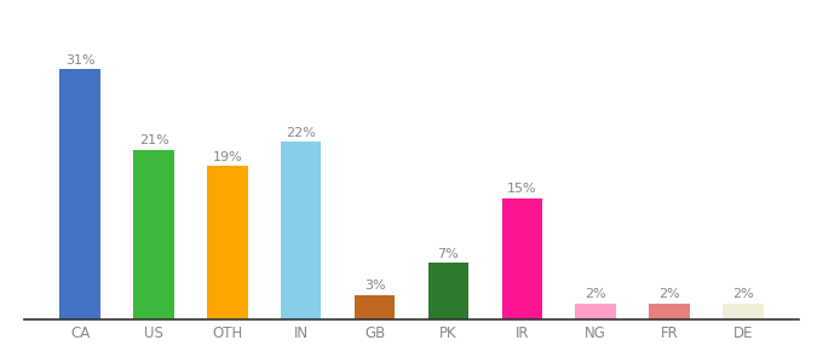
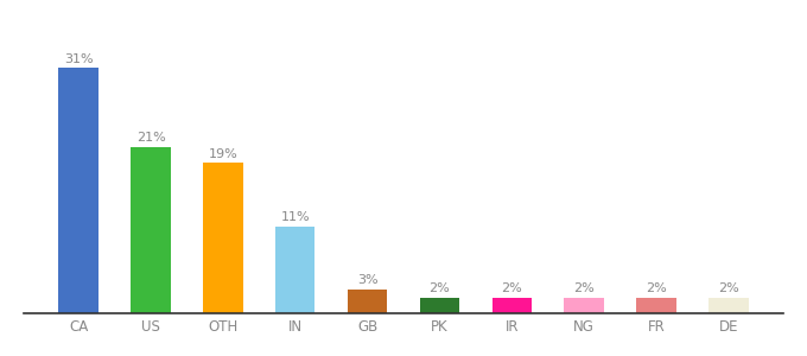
IN: 22% -> 11%
PK: 7% -> 2%
IR: 15% -> 2%
